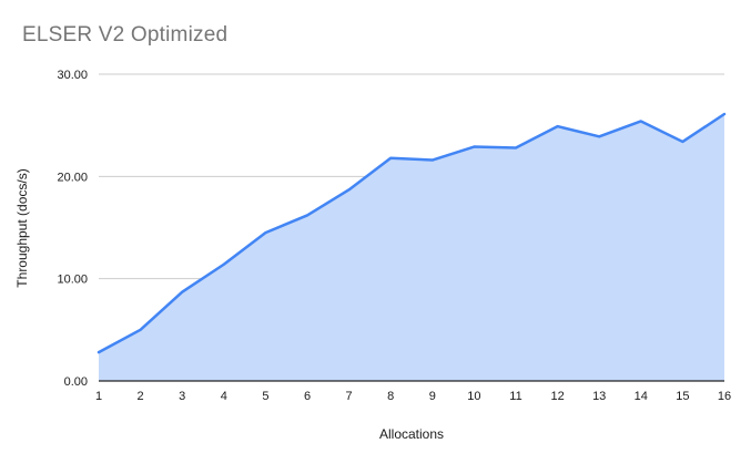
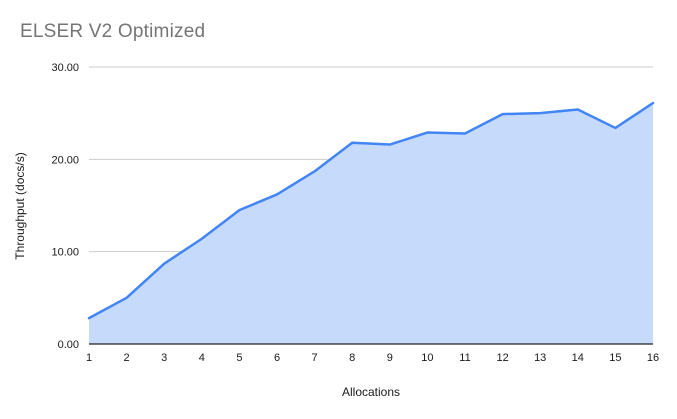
13: 24 -> 25
